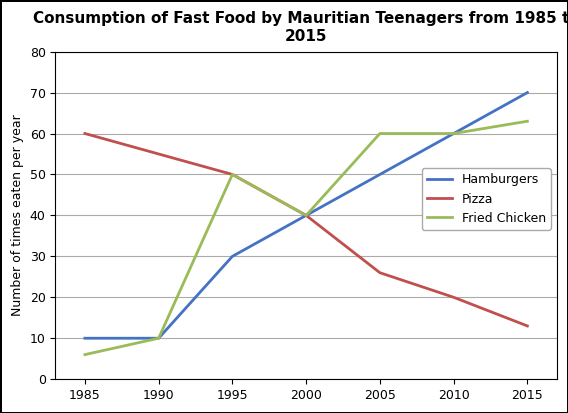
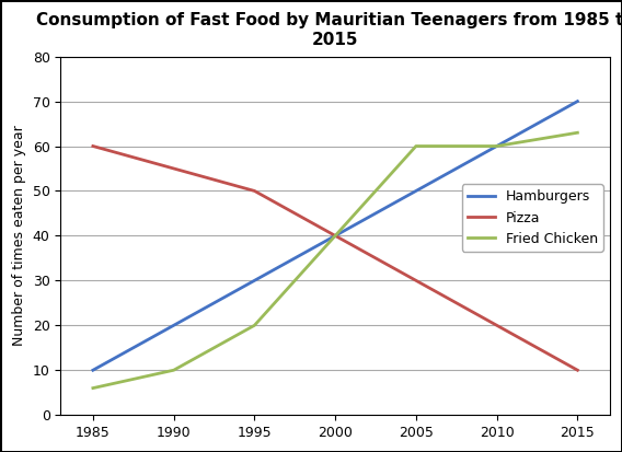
Hamburgers/1990: 10 -> 20
Fried Chicken/1995: 50 -> 20
Pizza/2005: 26 -> 30
Pizza/2015: 13 -> 10
